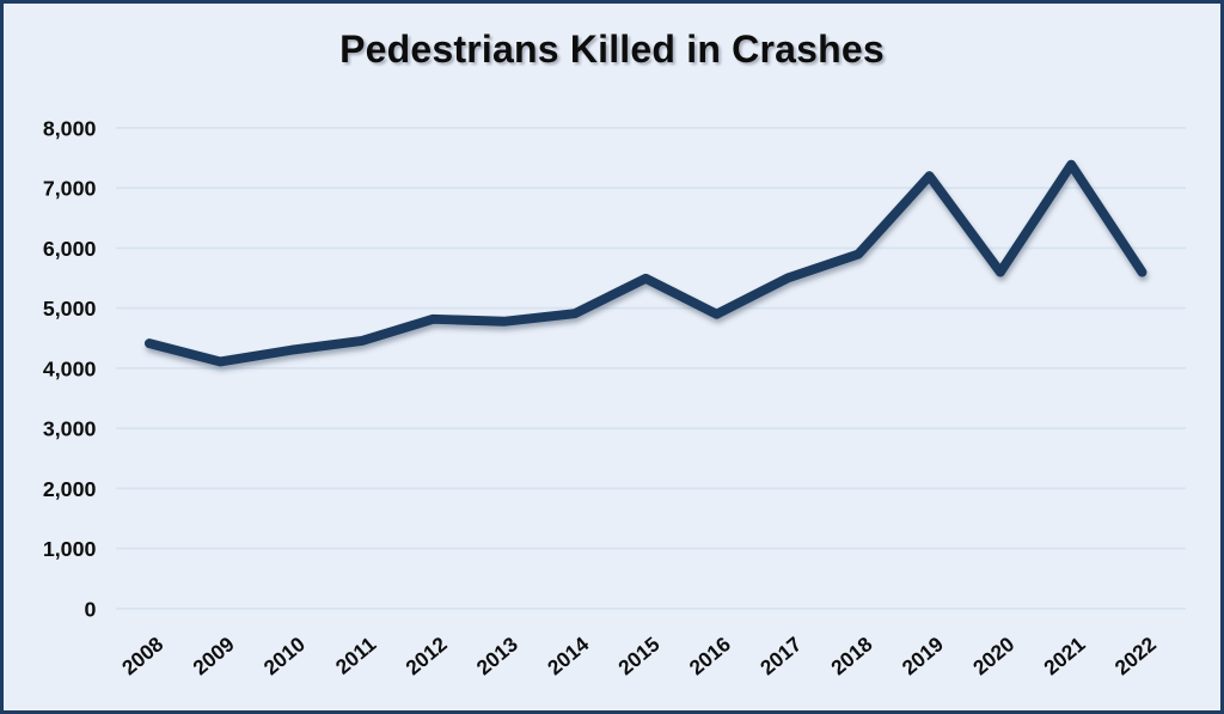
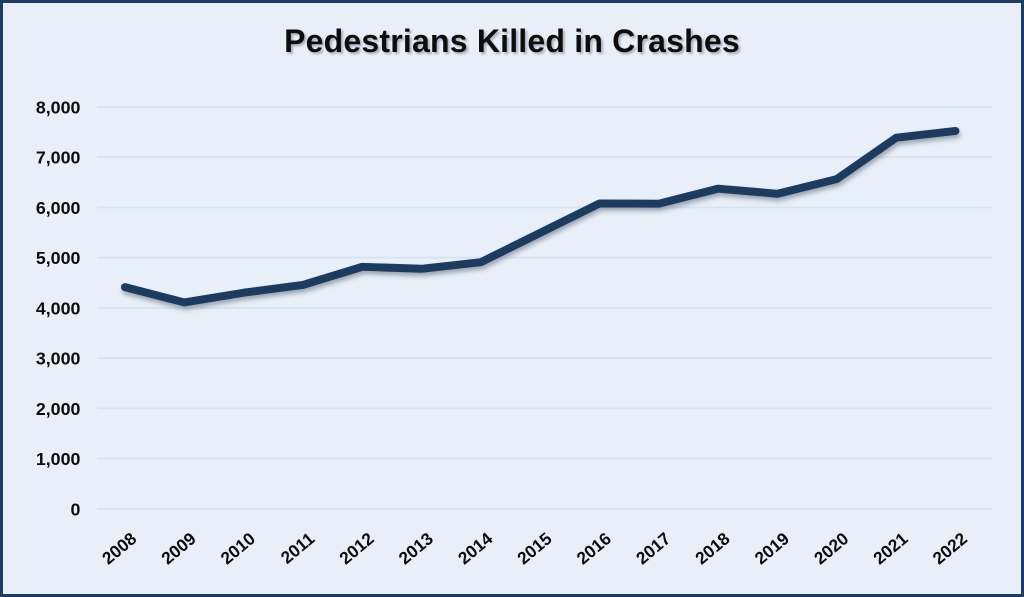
2016: 4900 -> 6100
2017: 5500 -> 6100
2018: 5900 -> 6400
2019: 7200 -> 6300
2020: 5600 -> 6600
2022: 5600 -> 7500
